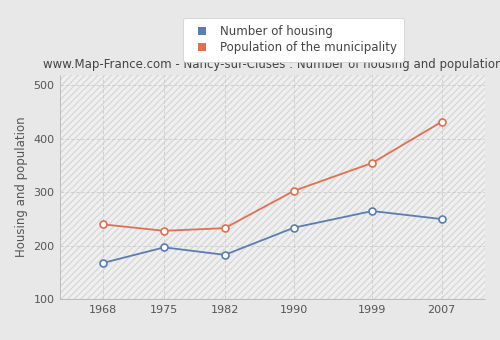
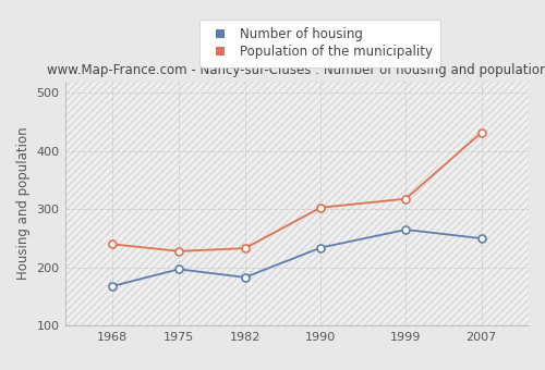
Population of the municipality/1999: 355 -> 318
